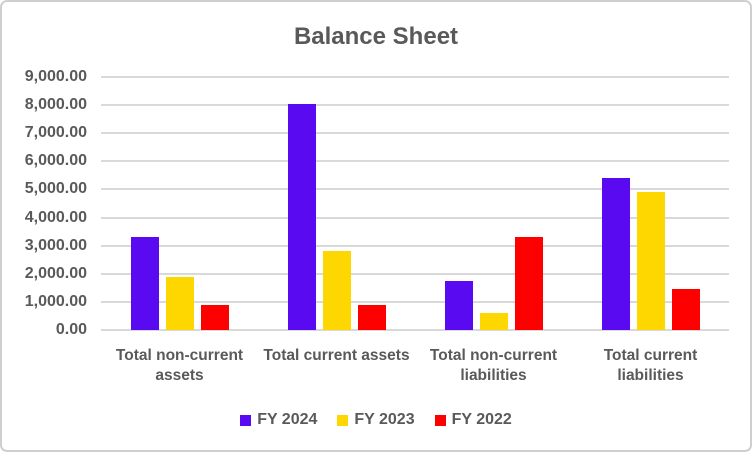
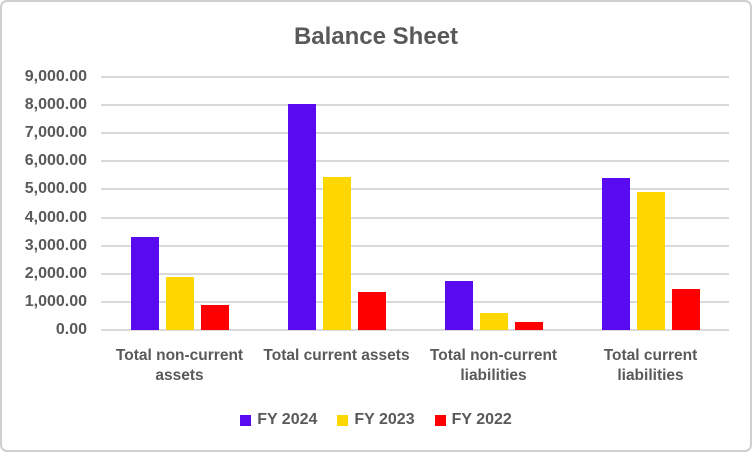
FY 2023/Total current assets: 2800 -> 5400
FY 2022/Total current assets: 900 -> 1400
FY 2022/Total non-current liabilities: 3300 -> 300
